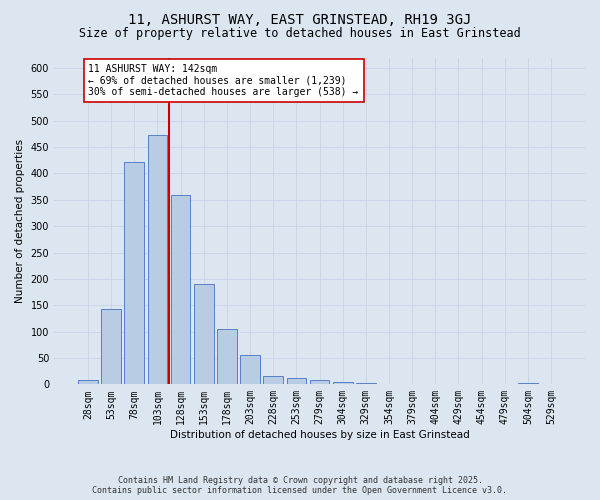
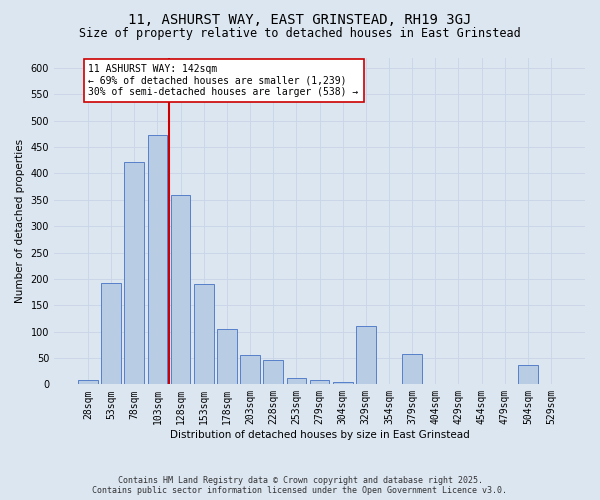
53sqm: 143 -> 192
228sqm: 15 -> 46
329sqm: 2 -> 110
379sqm: 1 -> 58
504sqm: 2 -> 36
